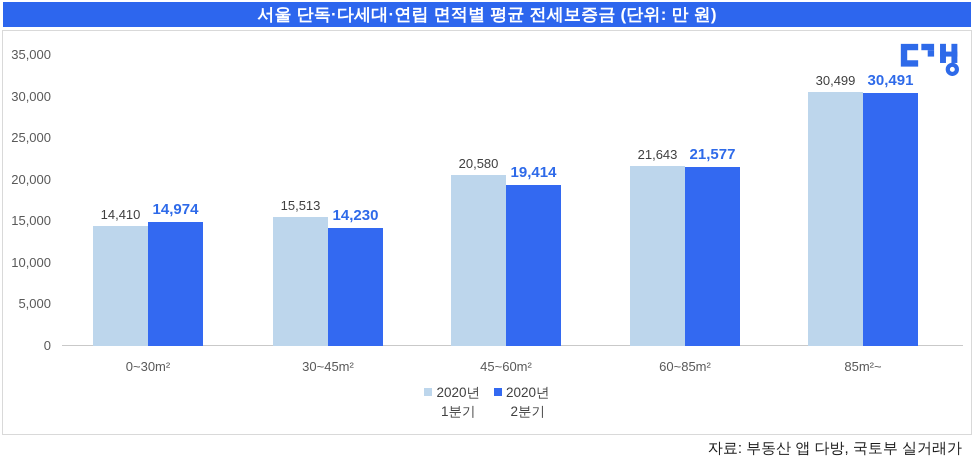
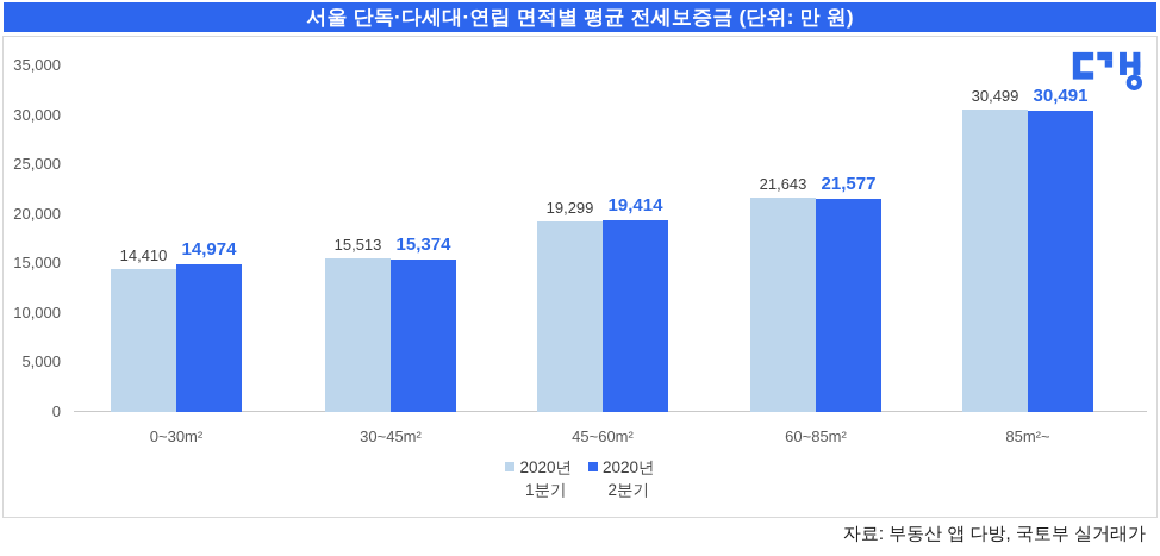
2020년 2분기/30~45m²: 14,230 -> 15,374
2020년 1분기/45~60m²: 20,580 -> 19,299
